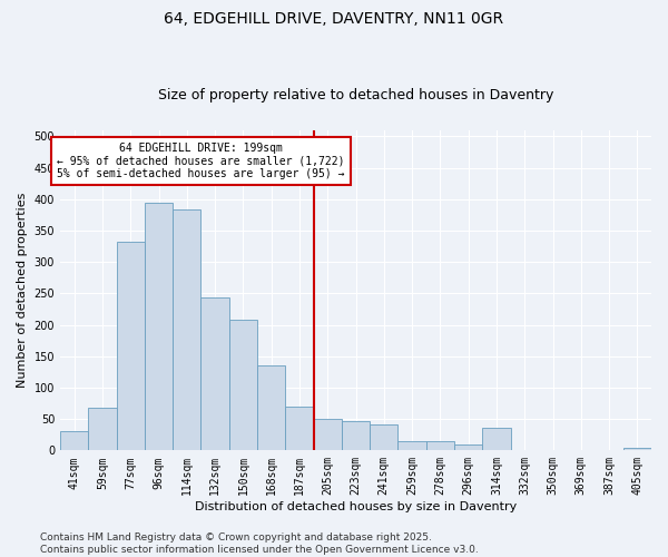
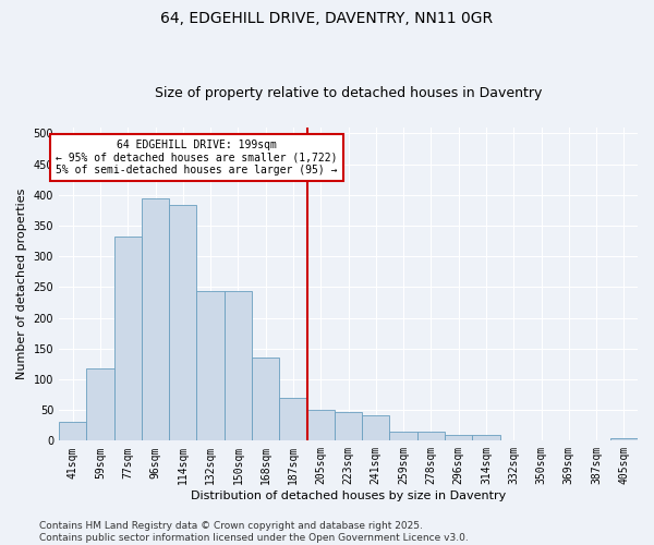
59sqm: 68 -> 118
150sqm: 208 -> 243
314sqm: 36 -> 10
